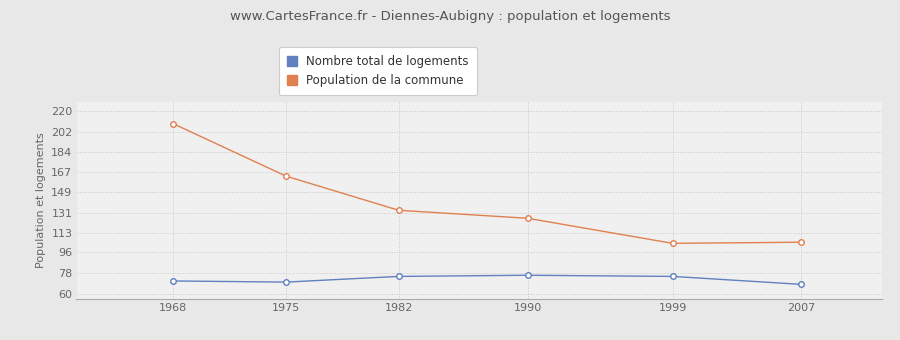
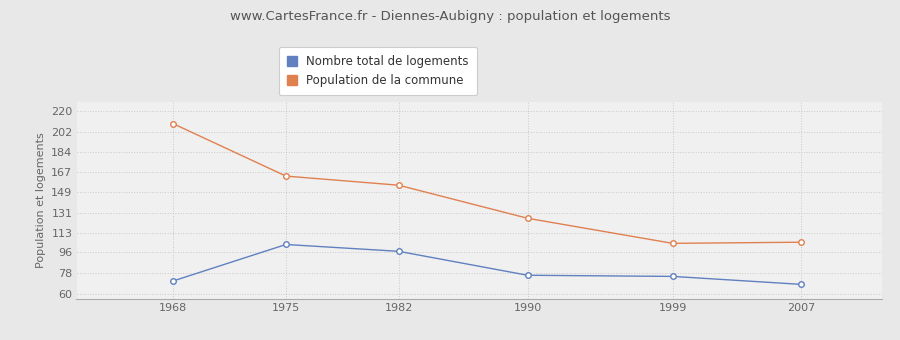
Nombre total de logements/1975: 70 -> 103
Nombre total de logements/1982: 75 -> 97
Population de la commune/1982: 133 -> 155
